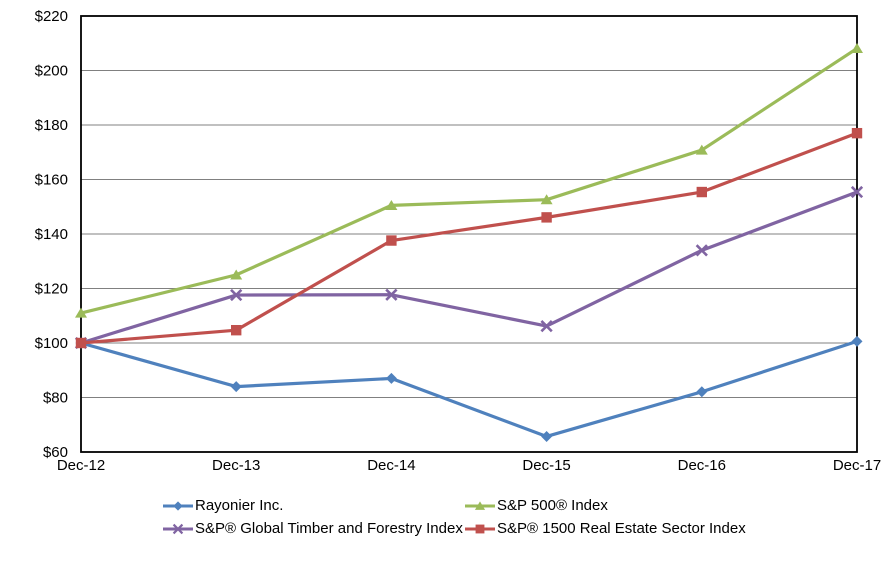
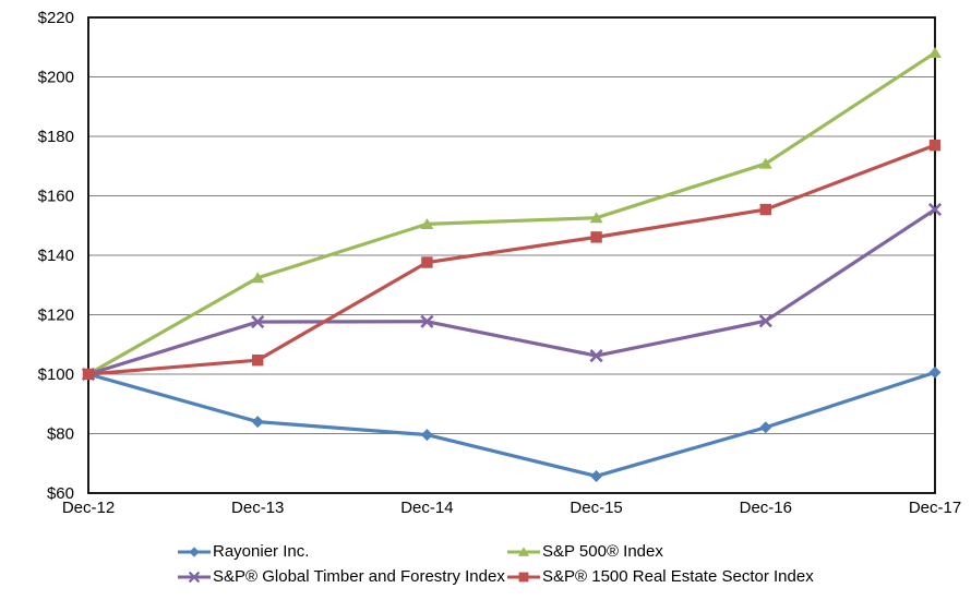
S&P 500® Index/Dec-12: $111 -> $100
S&P 500® Index/Dec-13: $125 -> $132
Rayonier Inc./Dec-14: $87 -> $80
S&P® Global Timber and Forestry Index/Dec-16: $134 -> $118
